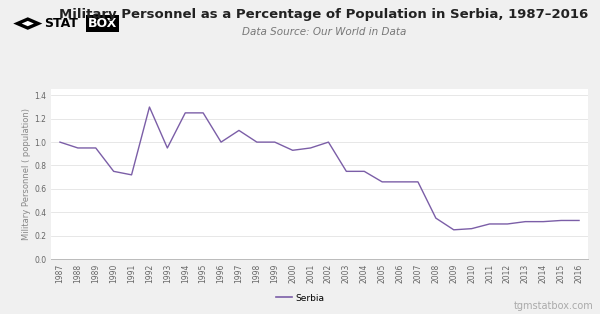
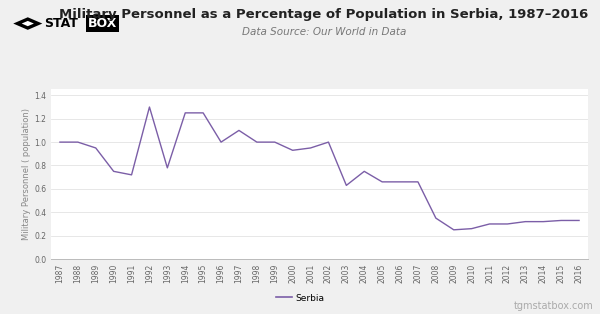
1988: 0.95 -> 1.00
1993: 0.95 -> 0.78
2003: 0.75 -> 0.63
